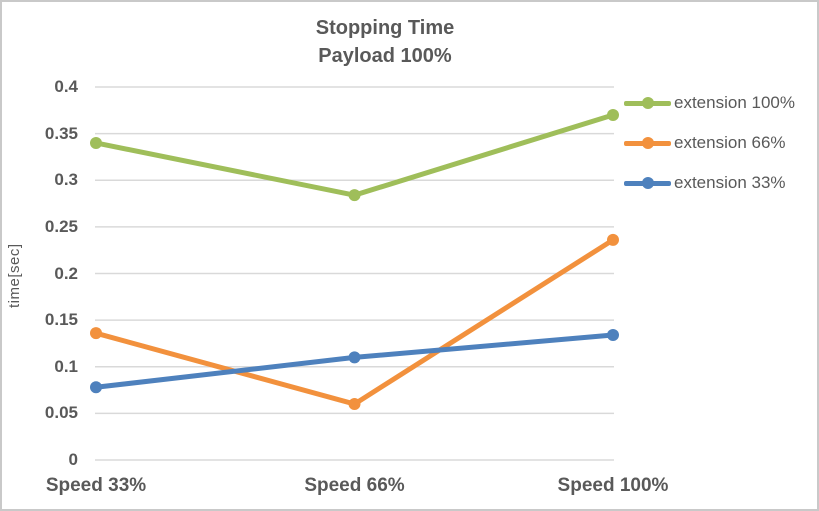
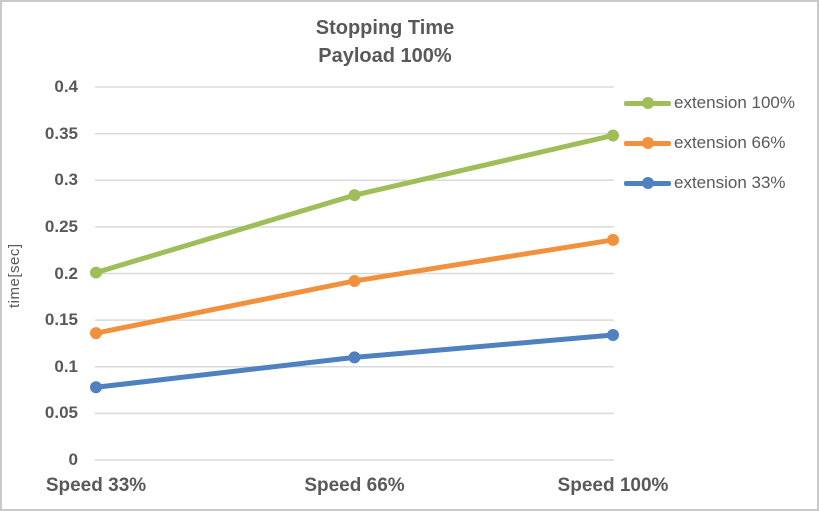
extension 100%/Speed 33%: 0.34 -> 0.20
extension 66%/Speed 66%: 0.06 -> 0.19
extension 100%/Speed 100%: 0.37 -> 0.35
